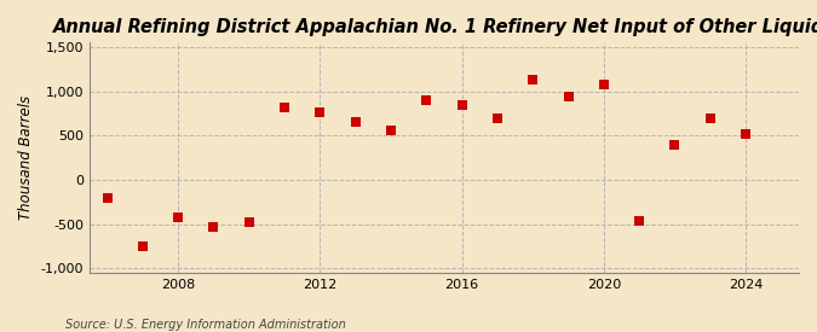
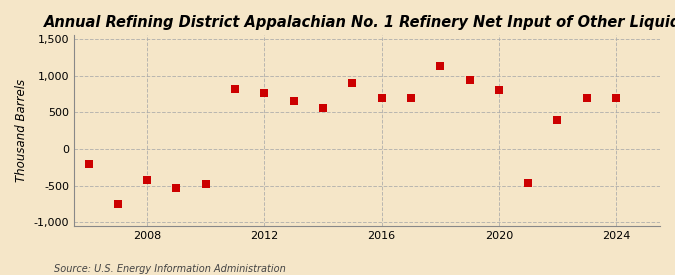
2016: 840 -> 700
2020: 1,080 -> 800
2024: 520 -> 700
